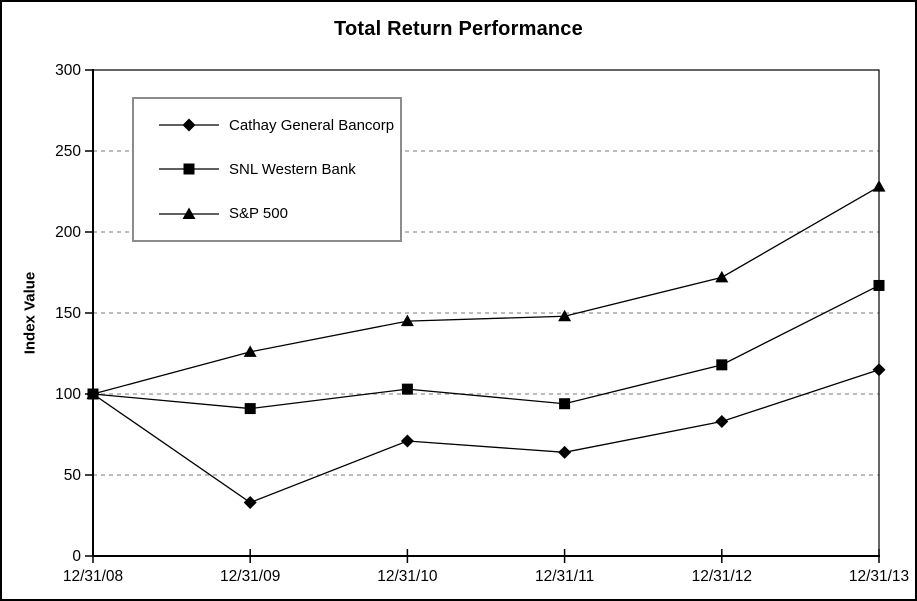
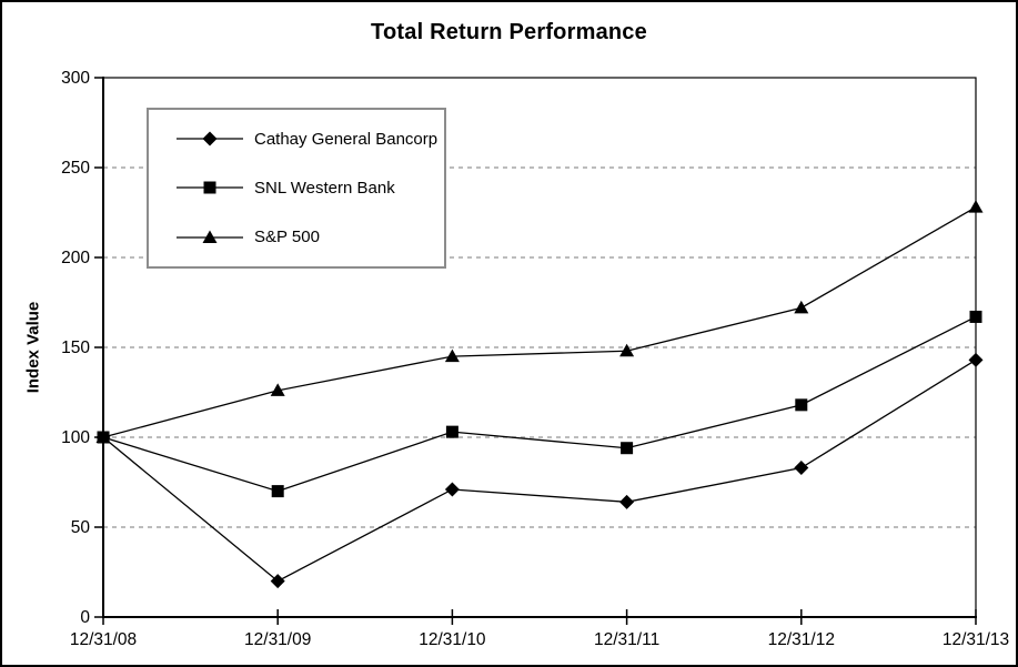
Cathay General Bancorp/12/31/09: 33 -> 20
SNL Western Bank/12/31/09: 91 -> 70
Cathay General Bancorp/12/31/13: 115 -> 143
